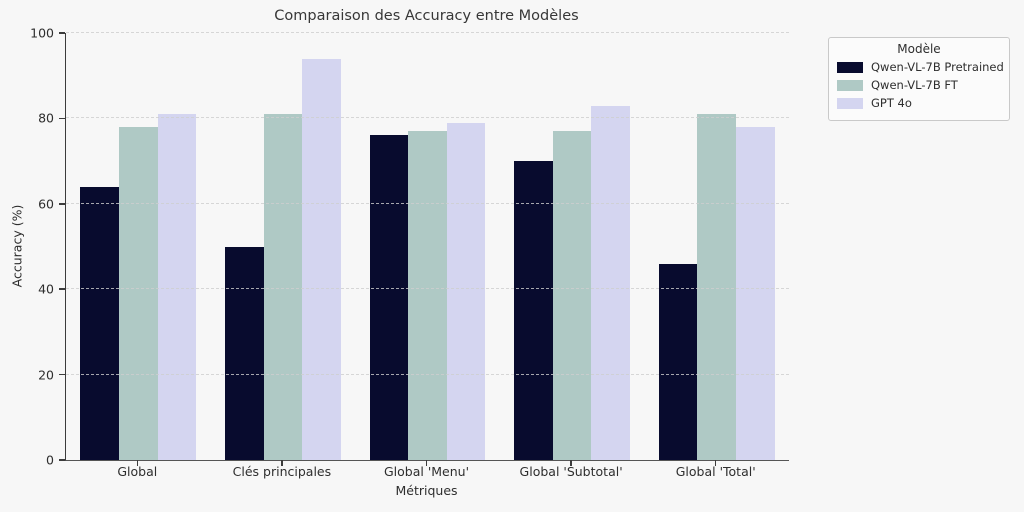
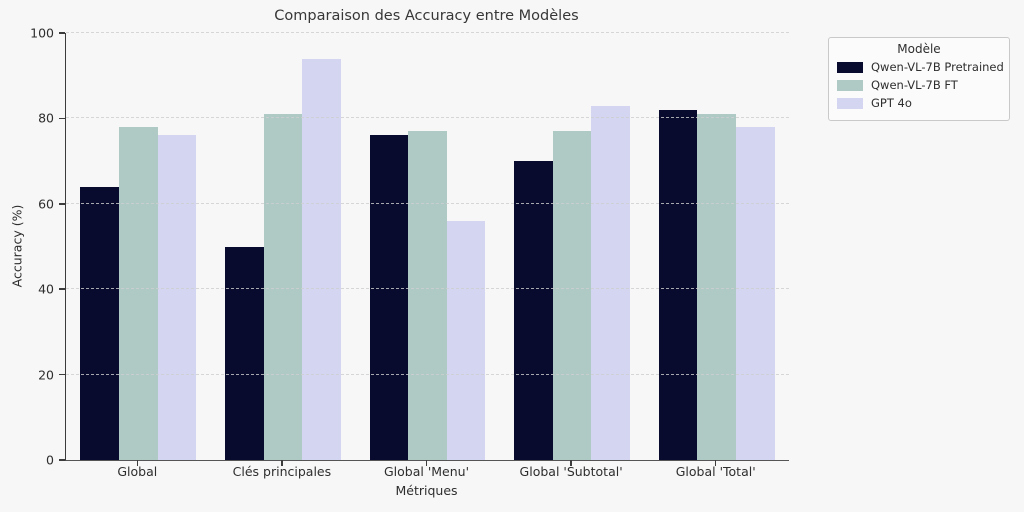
GPT 4o/Global: 81 -> 76
GPT 4o/Global 'Menu': 79 -> 56
Qwen-VL-7B Pretrained/Global 'Total': 46 -> 82
